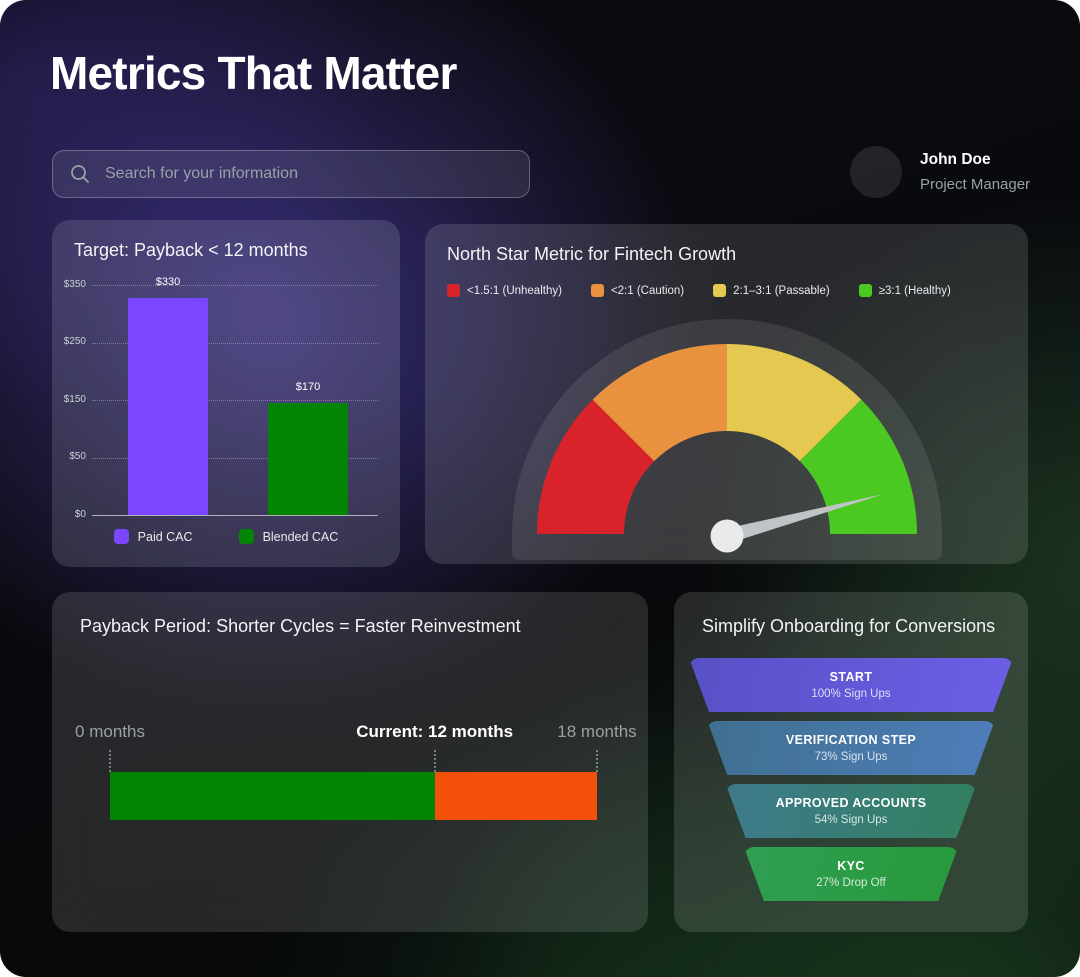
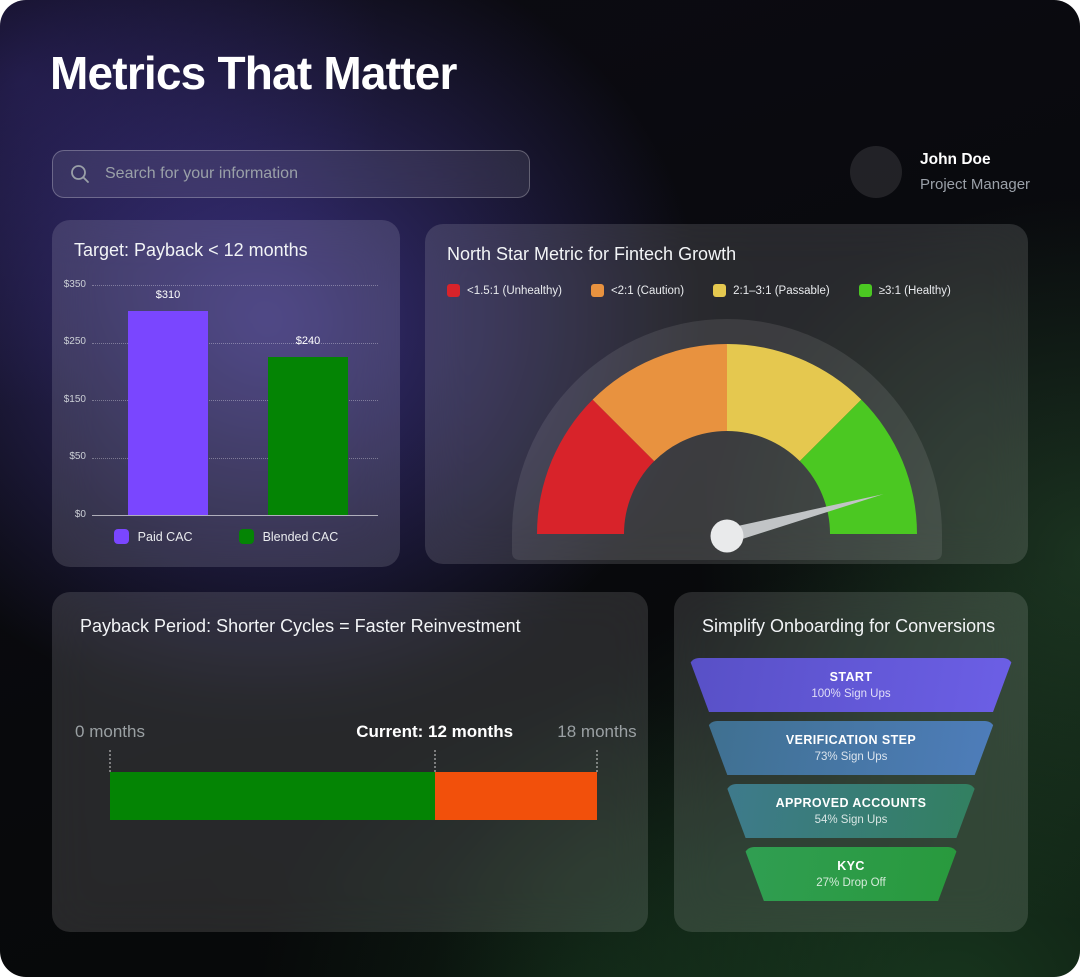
Target: Payback < 12 months/Paid CAC: $330 -> $310
Target: Payback < 12 months/Blended CAC: $170 -> $240
